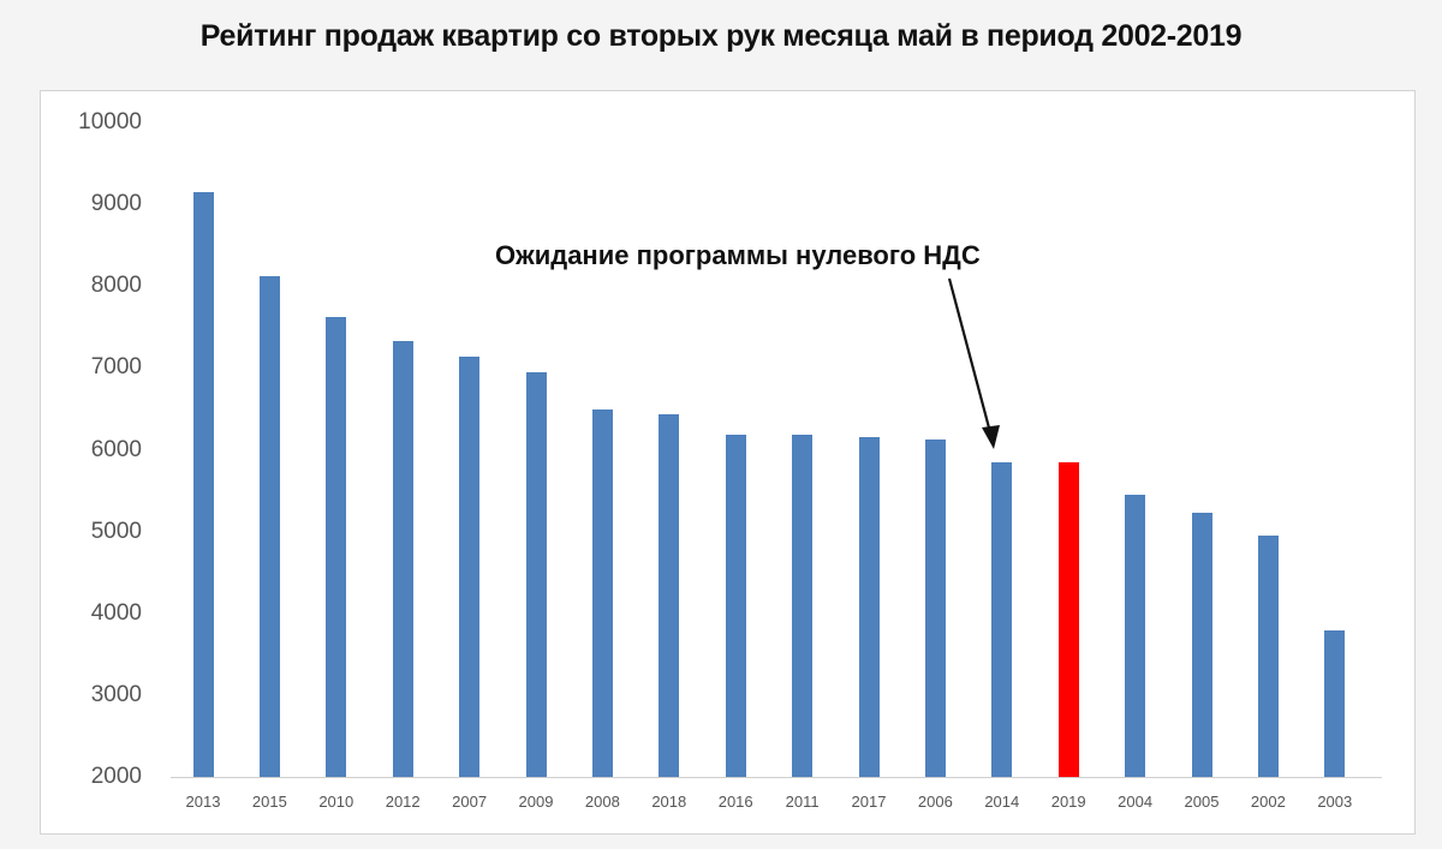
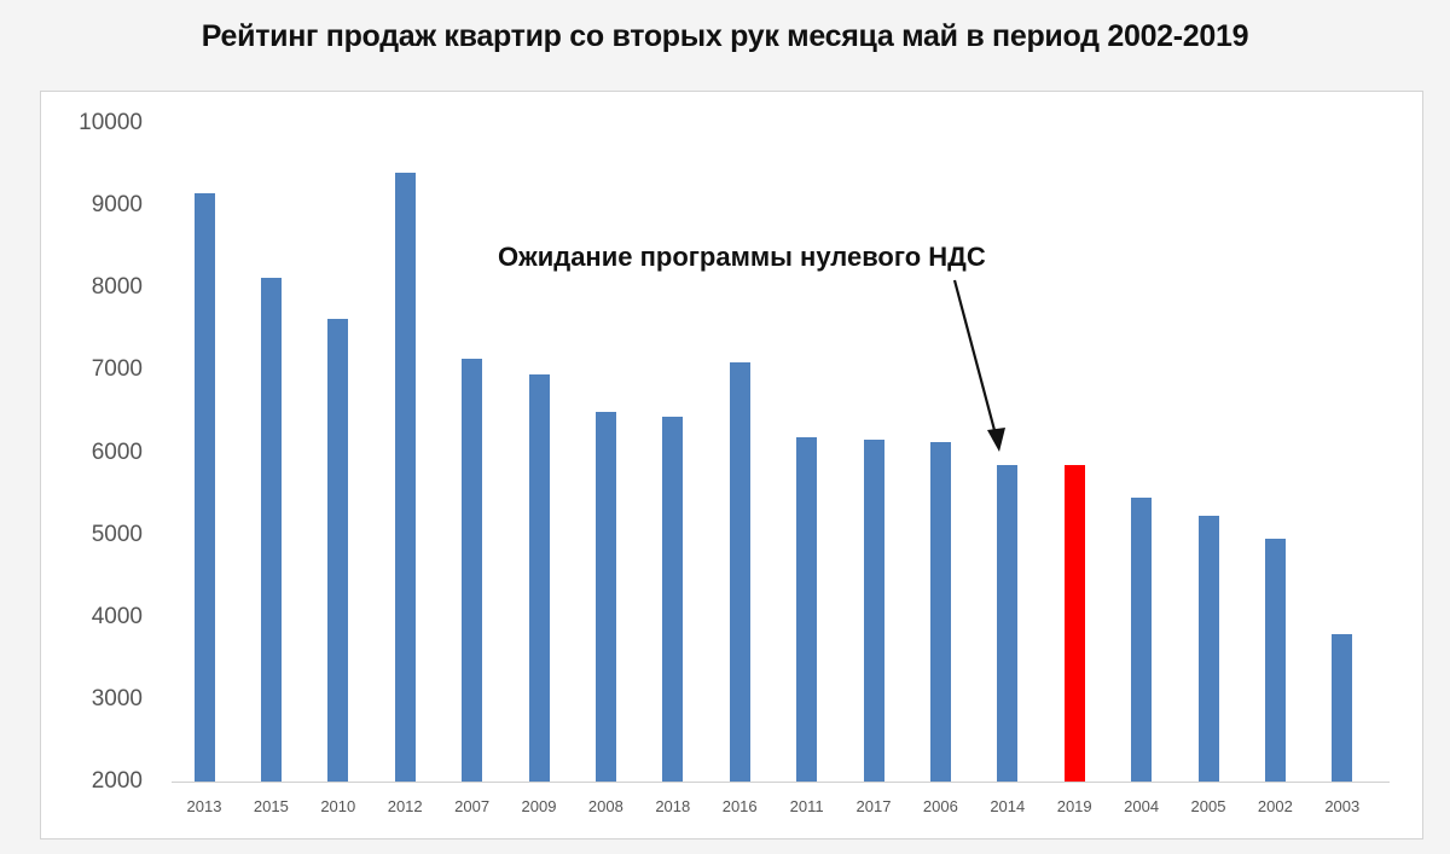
2012: 7300 -> 9400
2016: 6200 -> 7100
